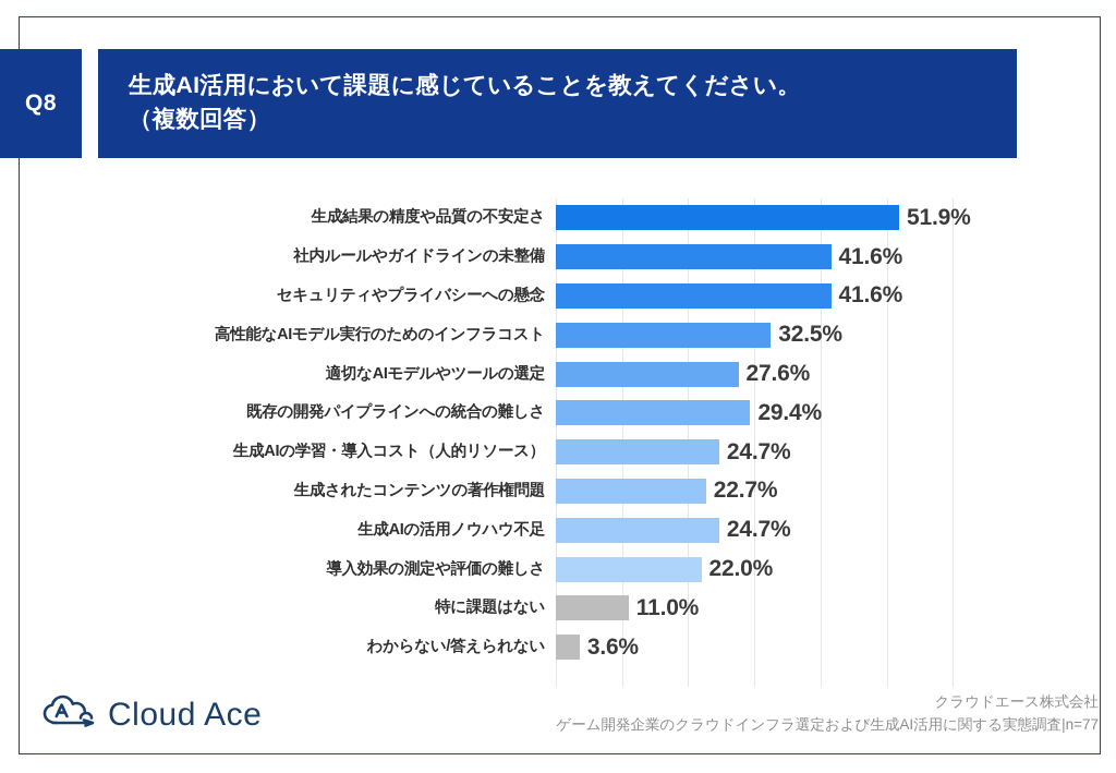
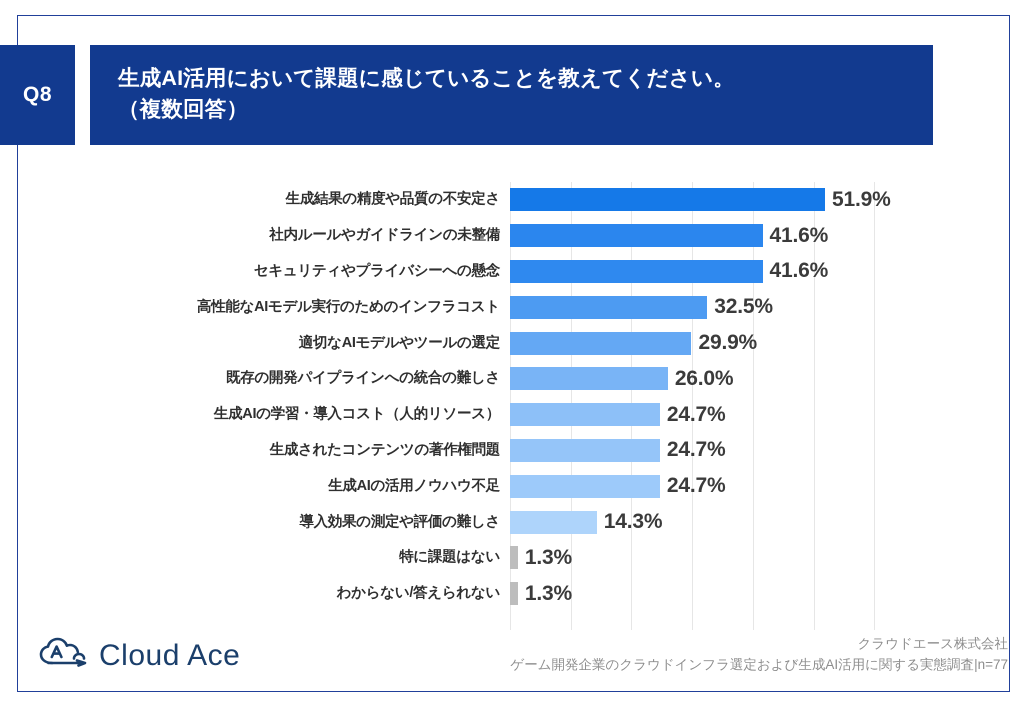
適切なAIモデルやツールの選定: 27.6% -> 29.9%
既存の開発パイプラインへの統合の難しさ: 29.4% -> 26.0%
生成されたコンテンツの著作権問題: 22.7% -> 24.7%
導入効果の測定や評価の難しさ: 22.0% -> 14.3%
特に課題はない: 11.0% -> 1.3%
わからない/答えられない: 3.6% -> 1.3%
